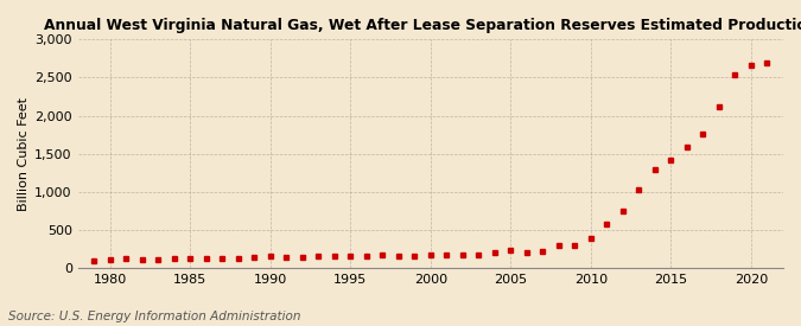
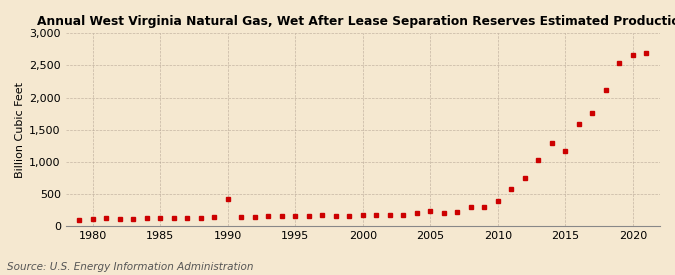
1990: 160 -> 420
2015: 1,410 -> 1,160
